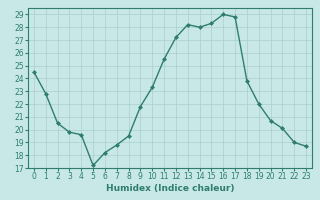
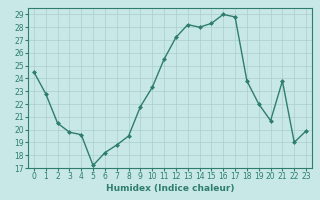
21: 20.1 -> 23.8
23: 18.7 -> 19.9
